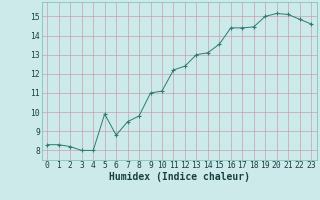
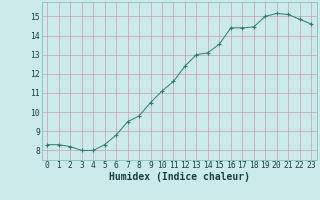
5: 9.9 -> 8.3
9: 11.0 -> 10.5
11: 12.2 -> 11.6
